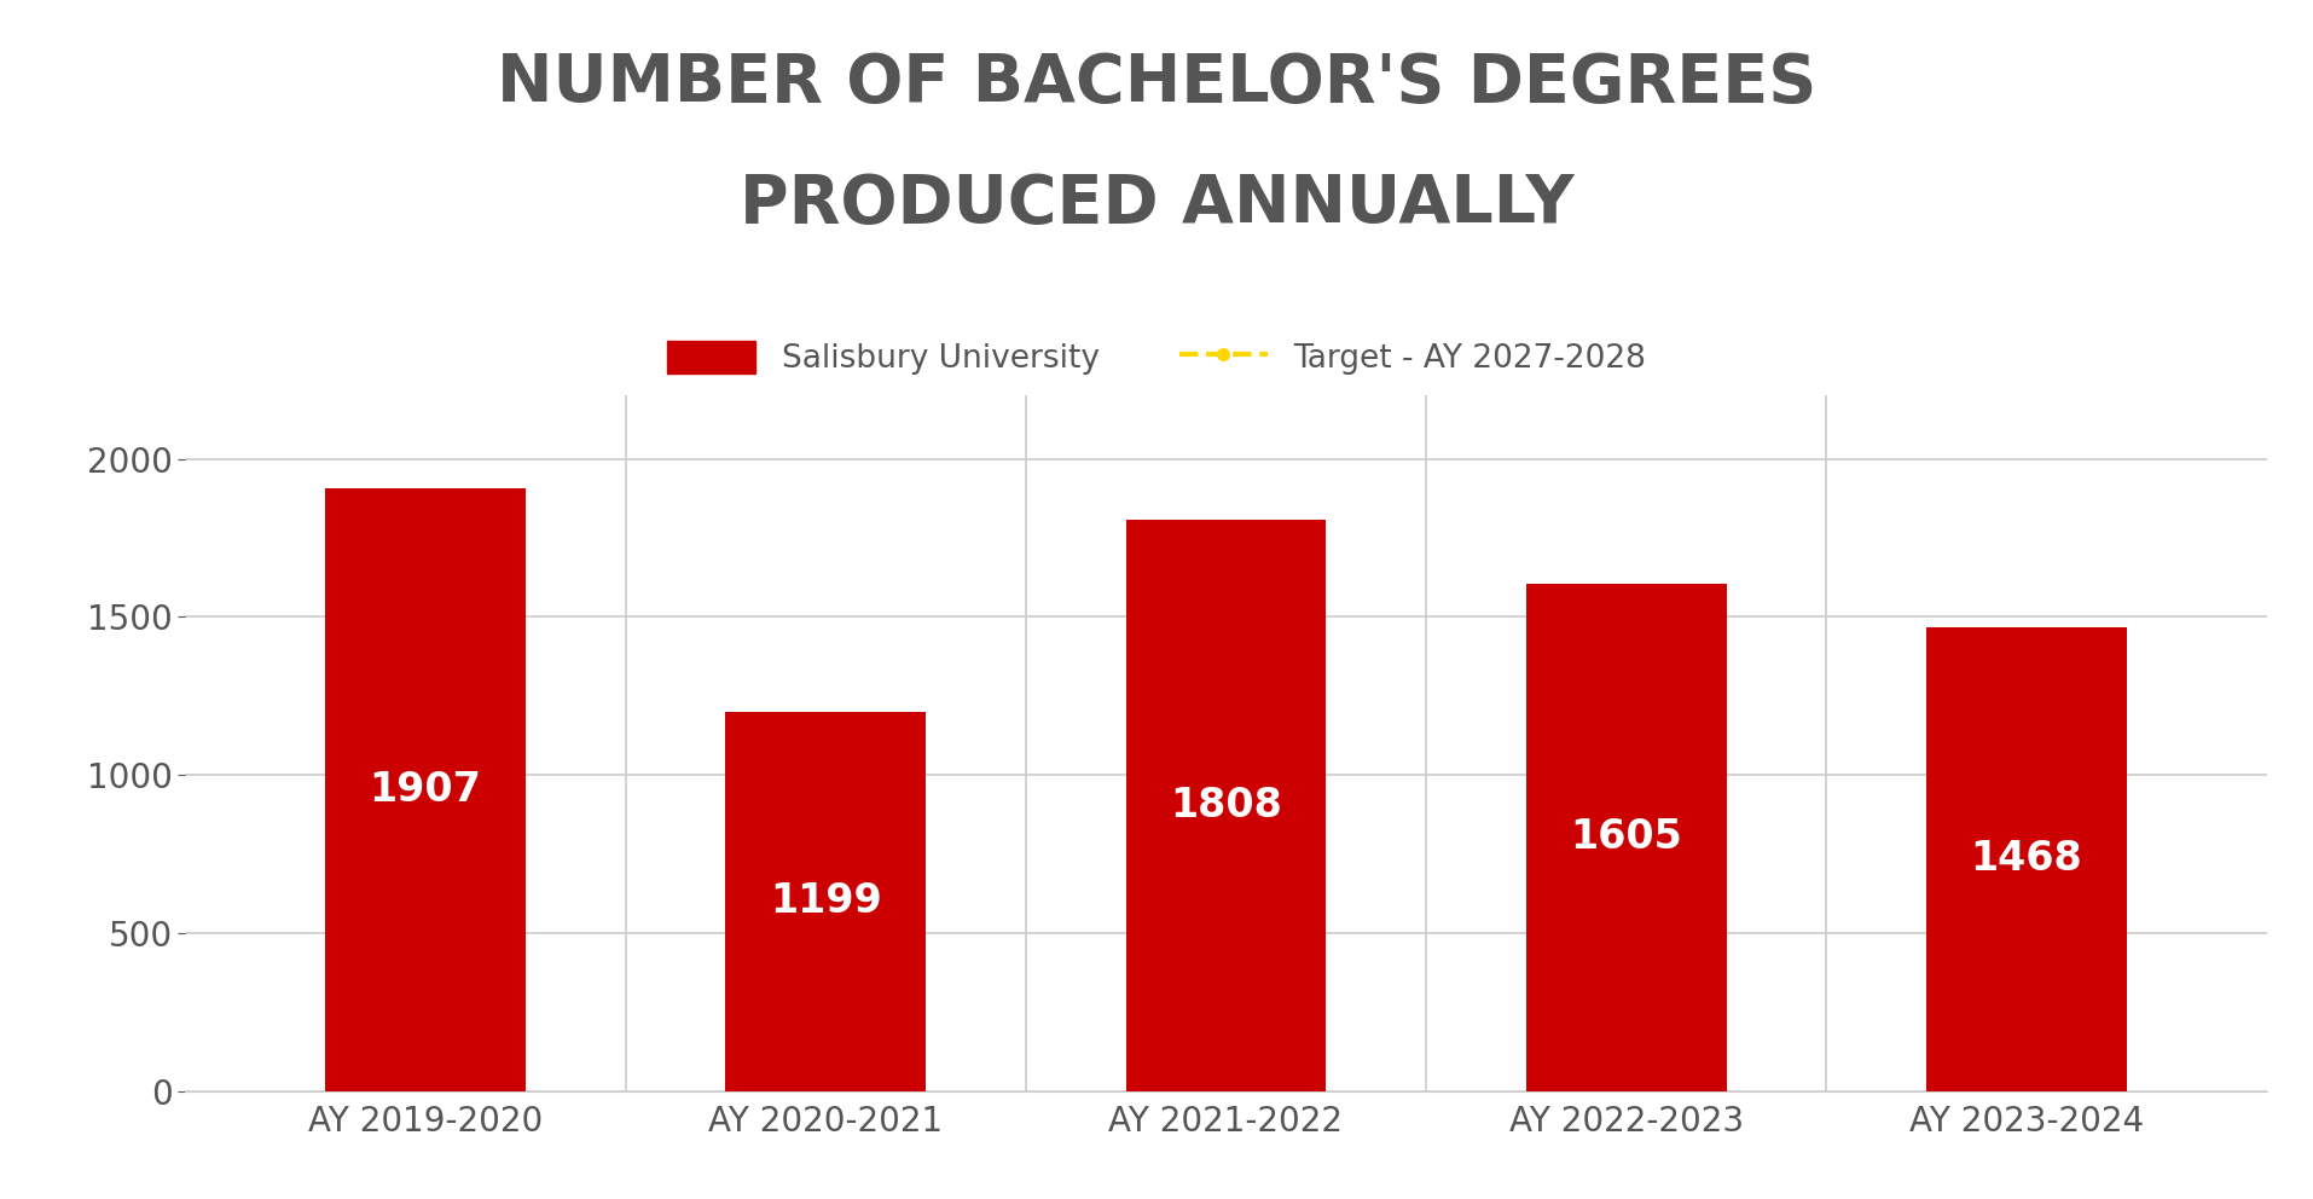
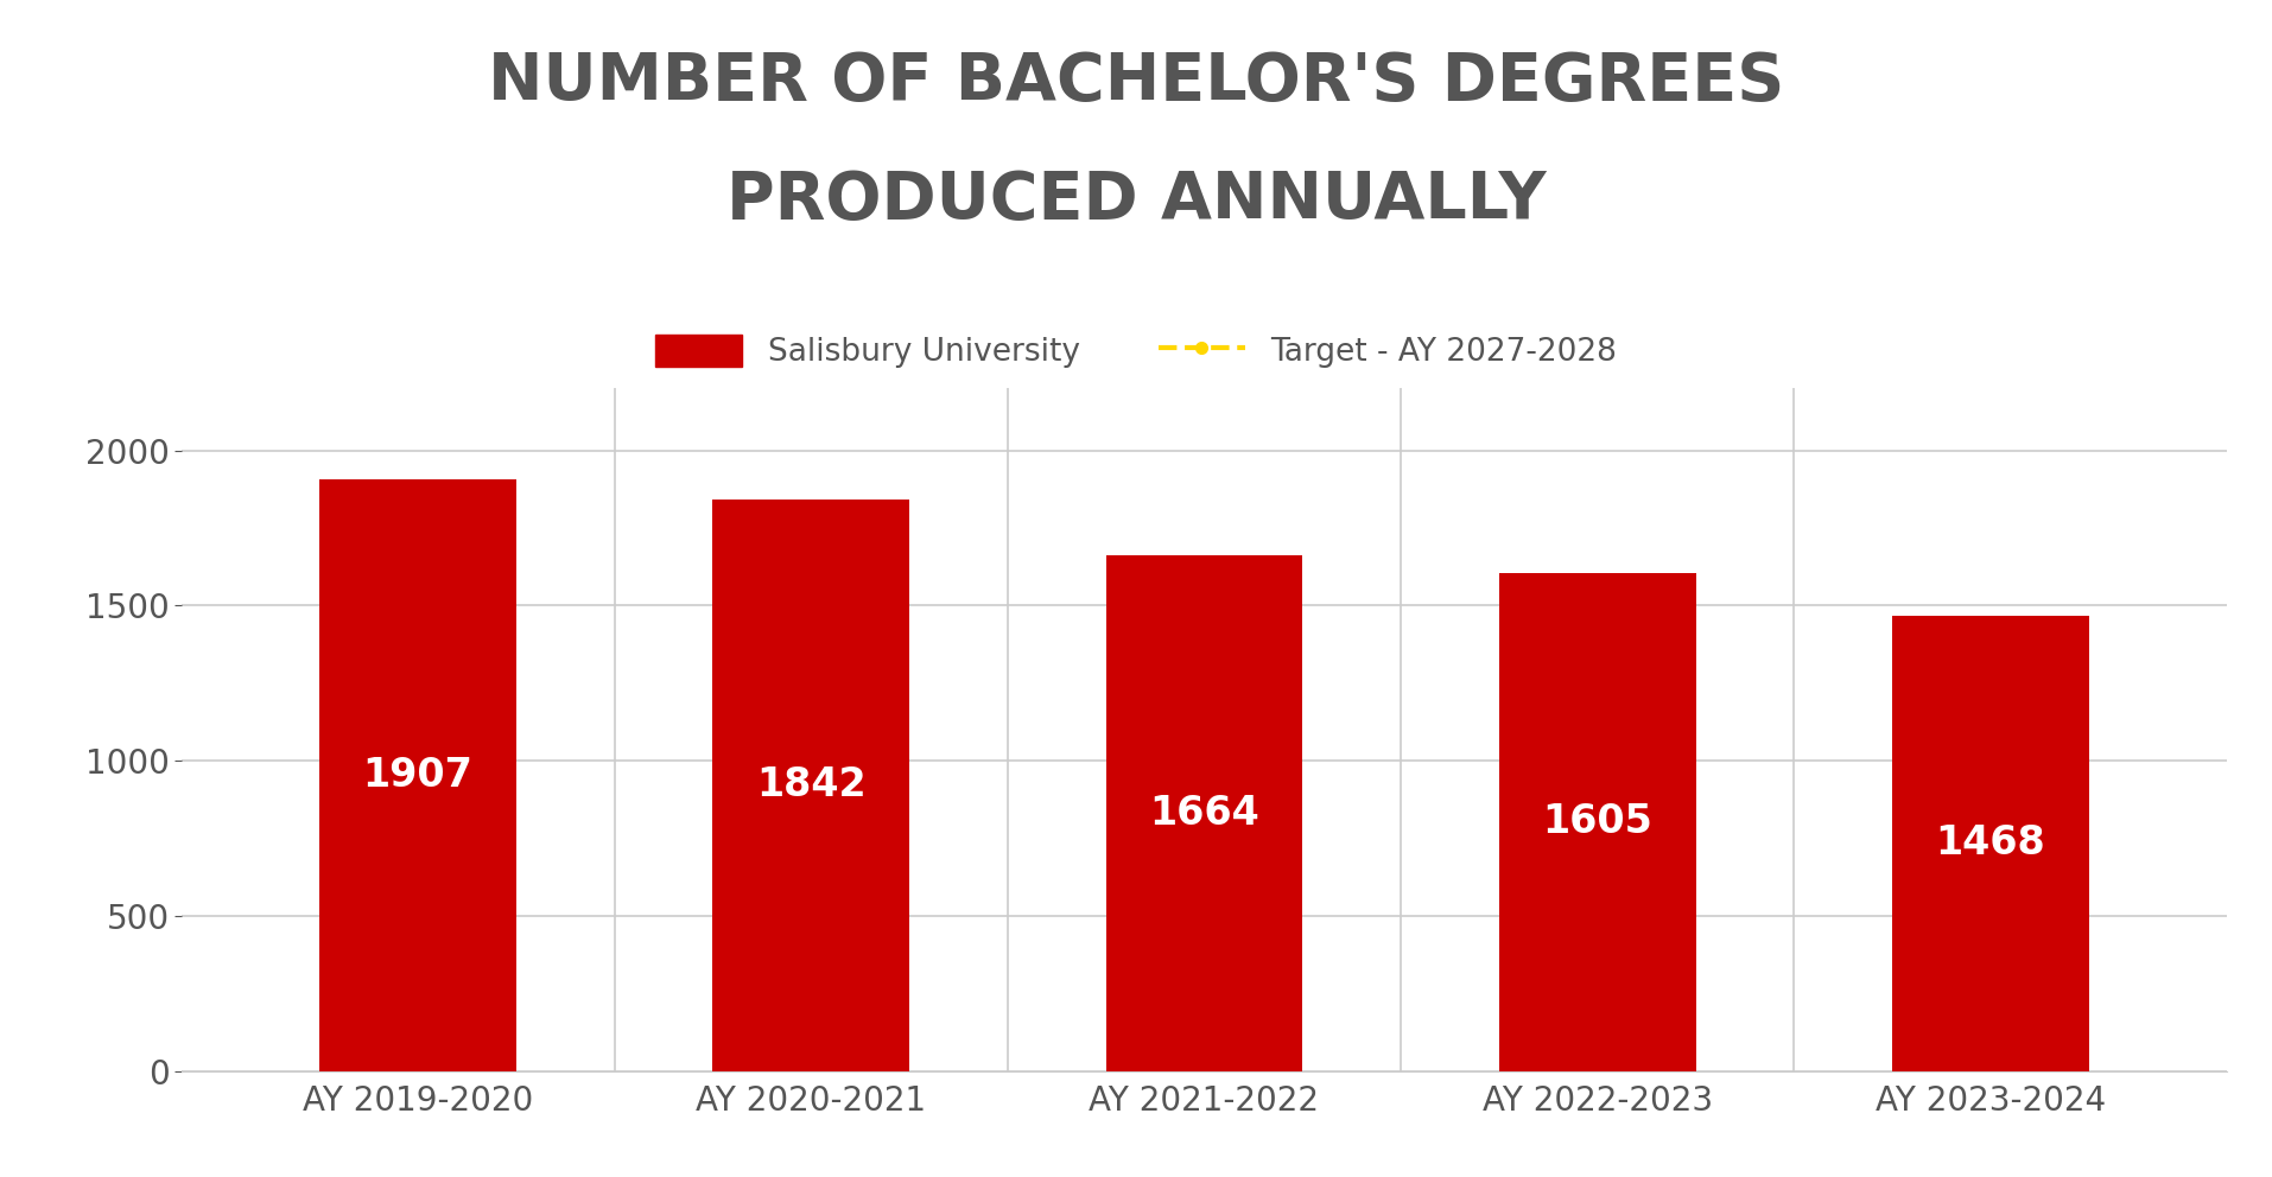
AY 2020-2021: 1199 -> 1842
AY 2021-2022: 1808 -> 1664
